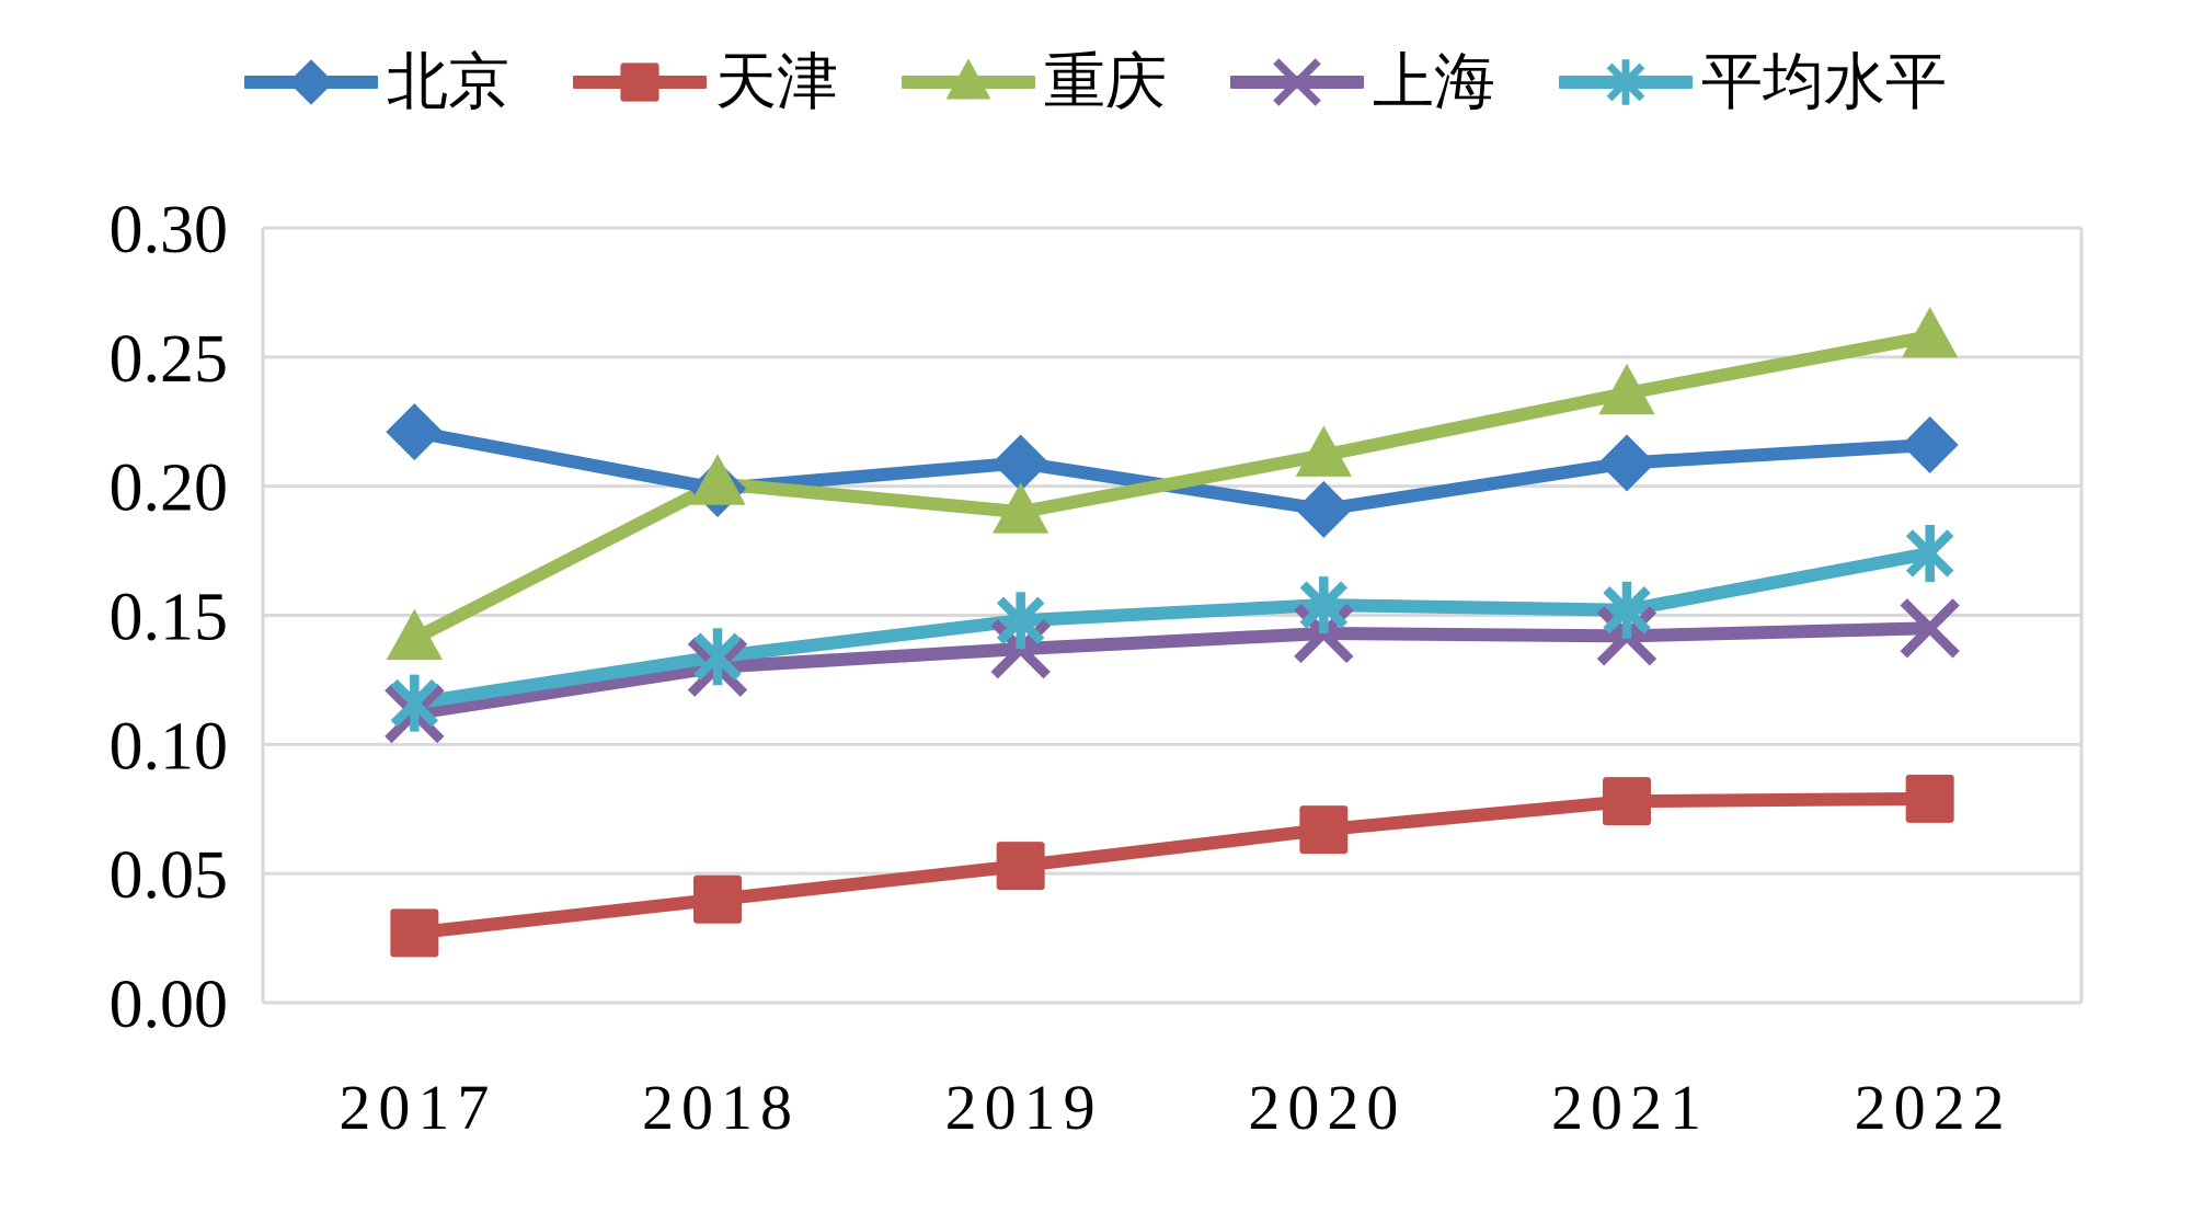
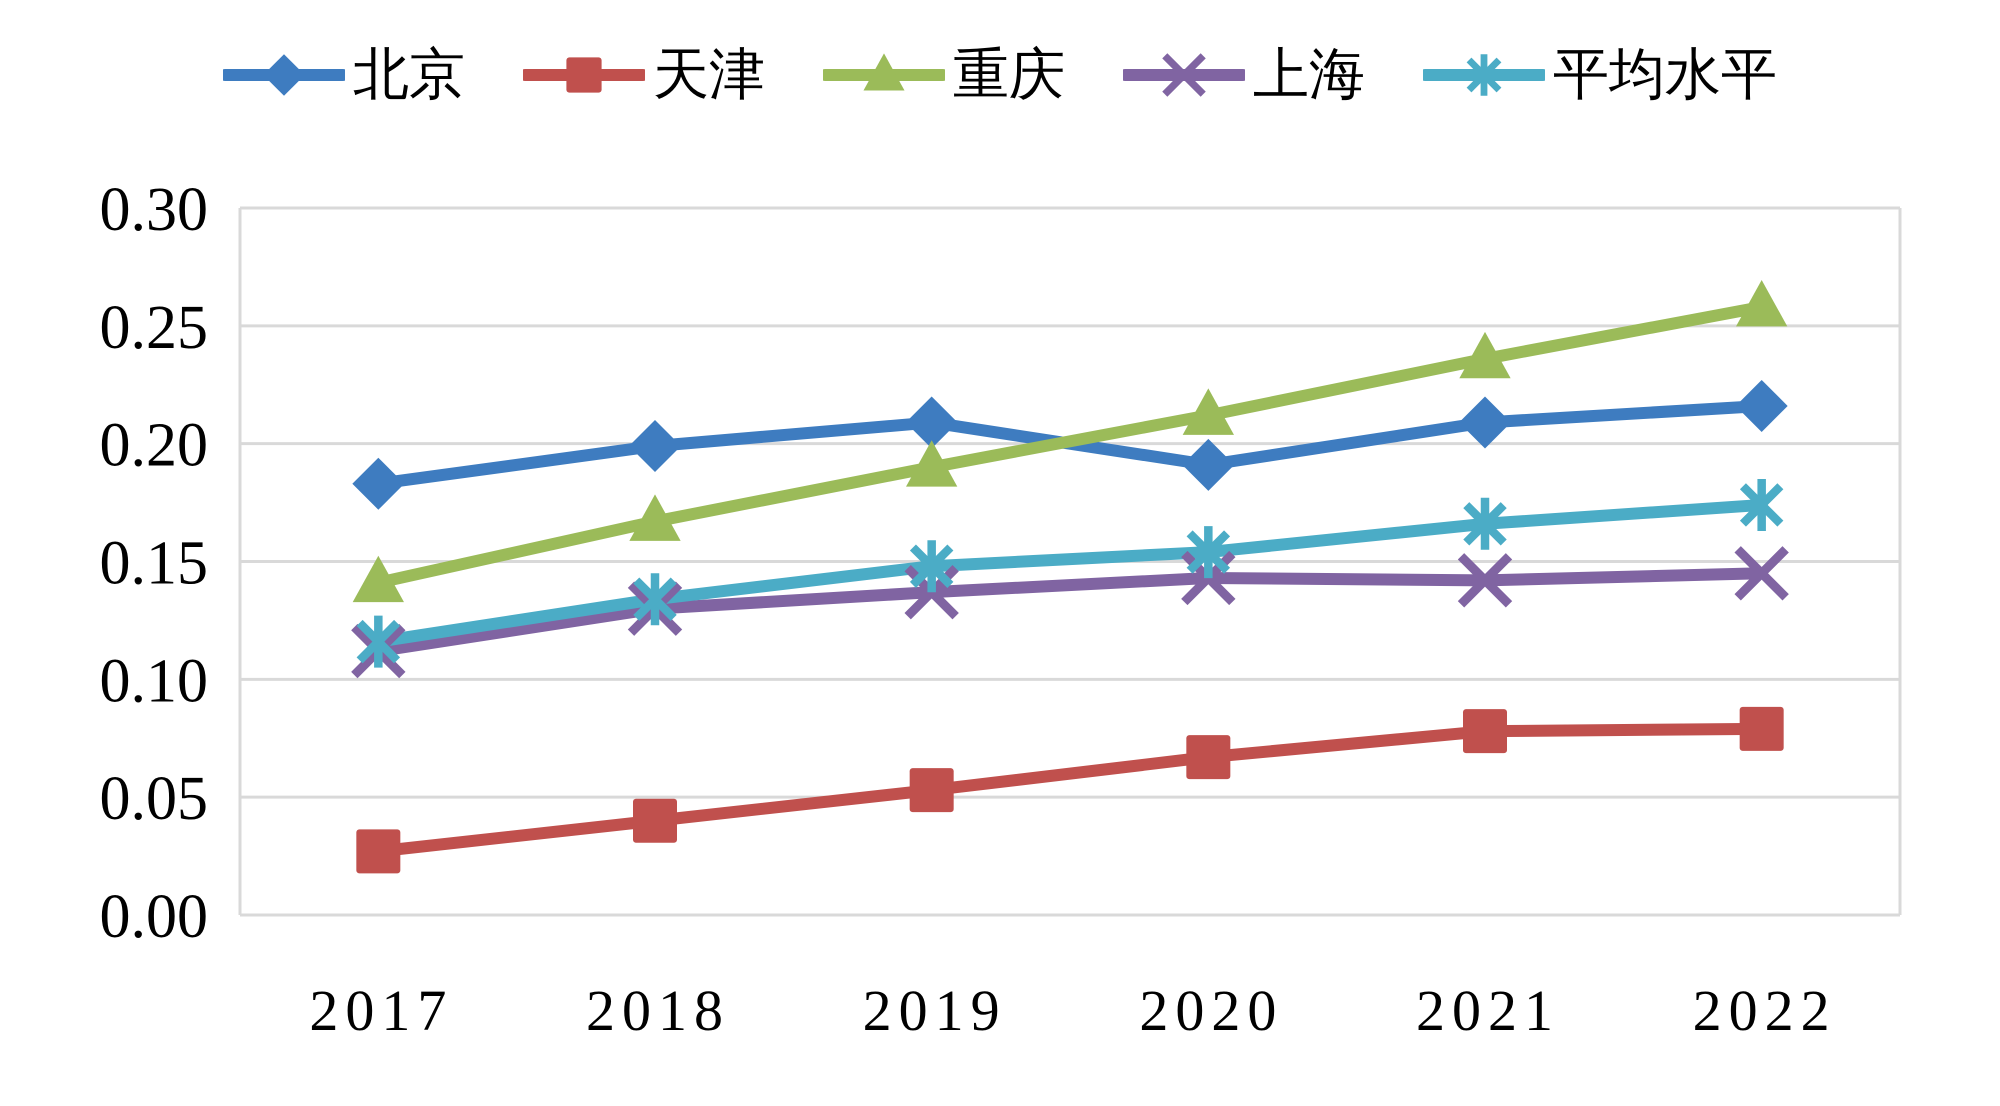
北京/2017: 0.221 -> 0.183
重庆/2018: 0.201 -> 0.167
平均水平/2021: 0.152 -> 0.166
